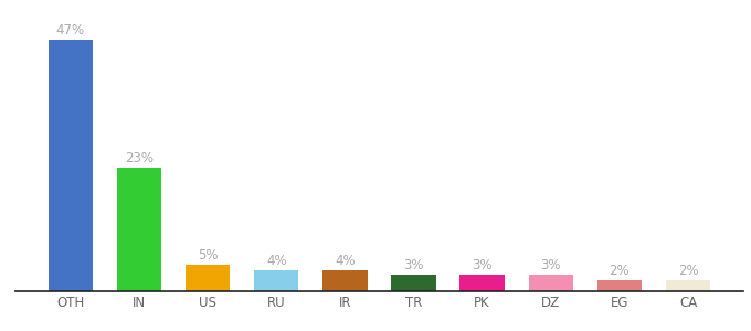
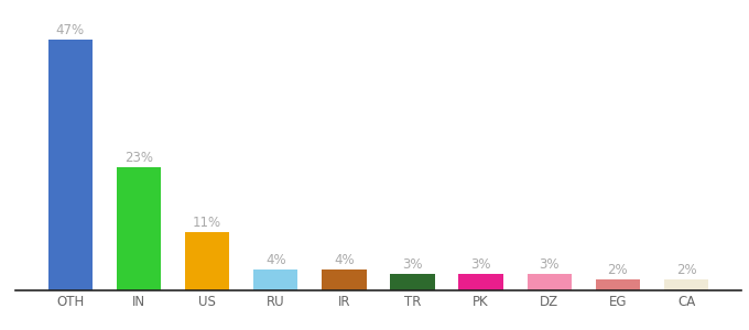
US: 5% -> 11%
